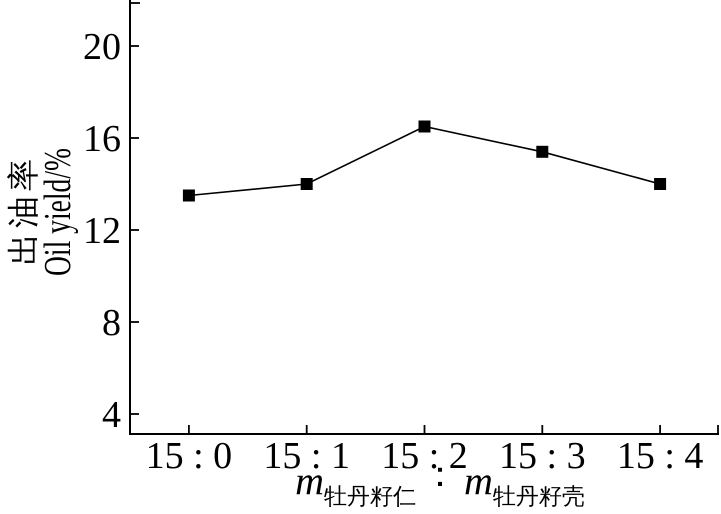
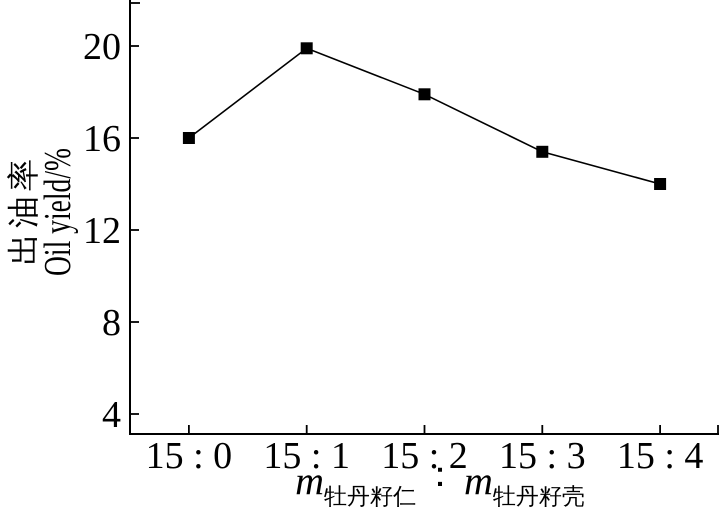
15 : 0: 13.5 -> 16.0
15 : 1: 14.0 -> 19.9
15 : 2: 16.5 -> 17.9
